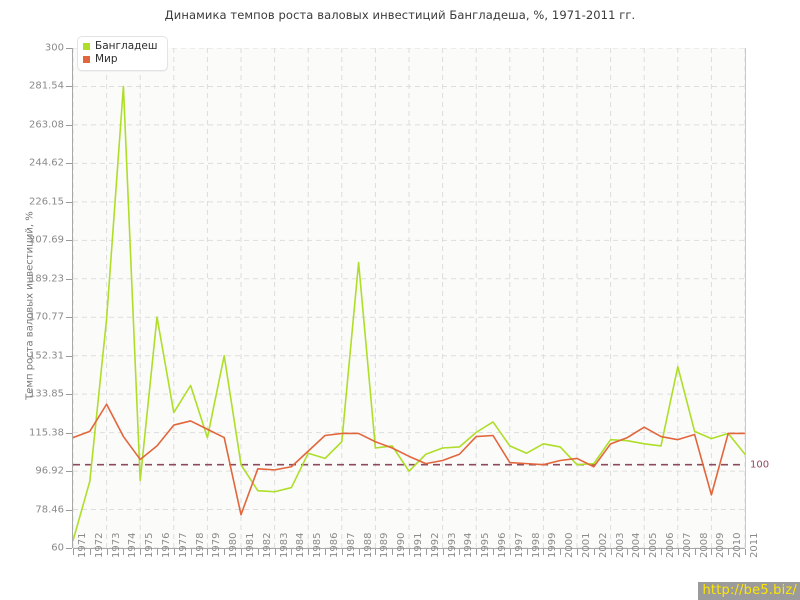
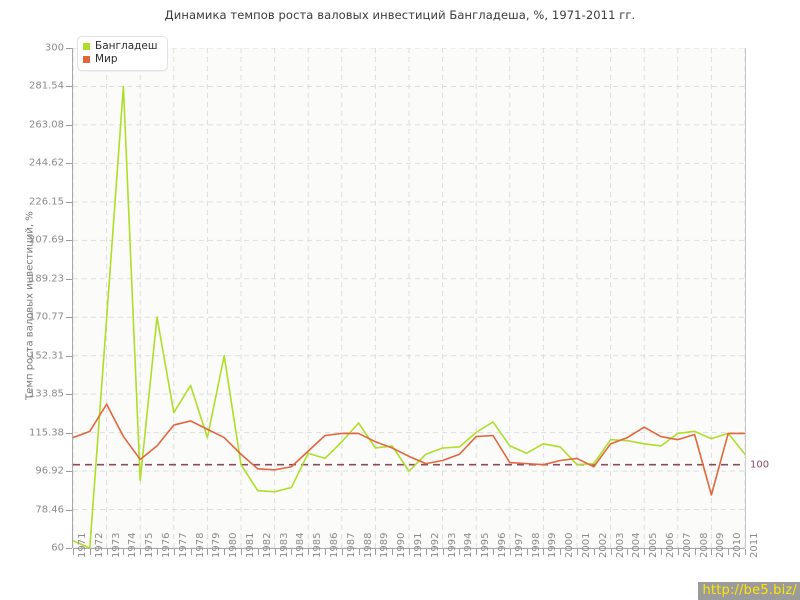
Бангладеш/1972: 92 -> 60
Мир/1981: 76 -> 105
Бангладеш/1988: 197 -> 120
Бангладеш/2007: 147 -> 115
